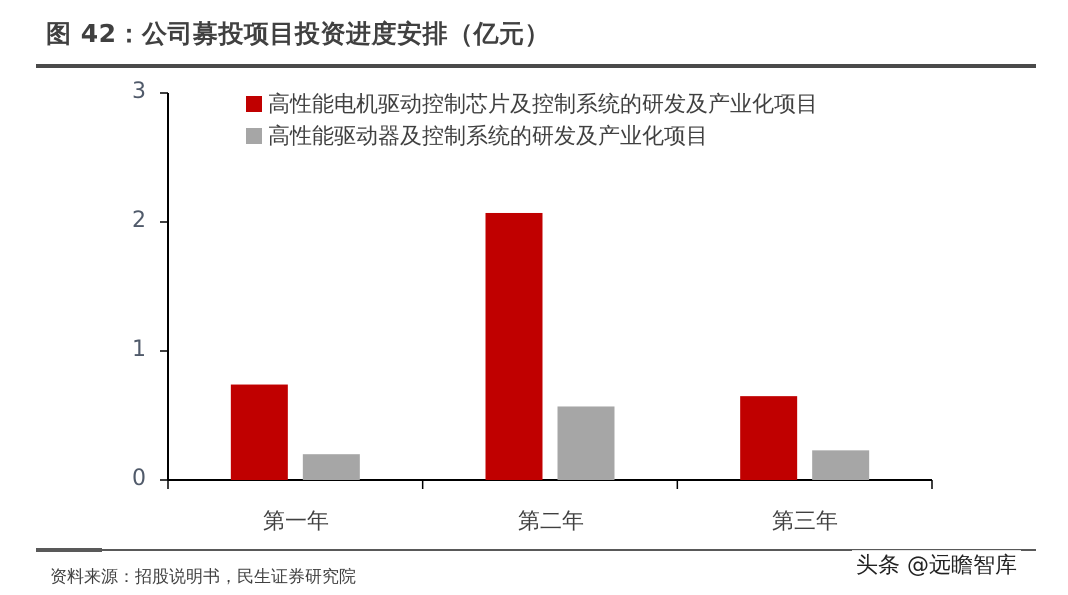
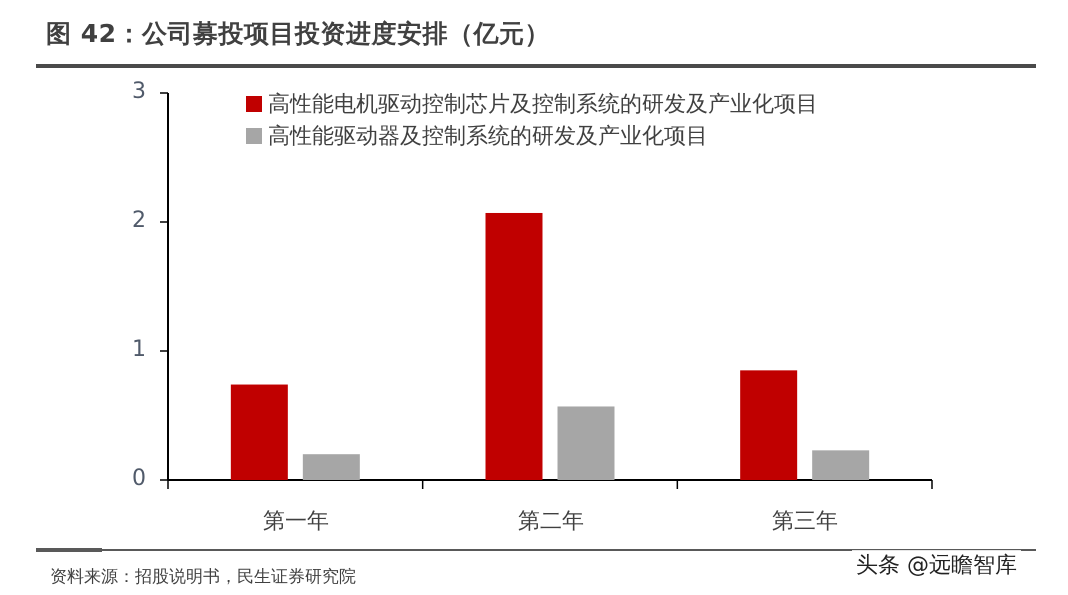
高性能电机驱动控制芯片及控制系统的研发及产业化项目/第三年: 0.65 -> 0.85
